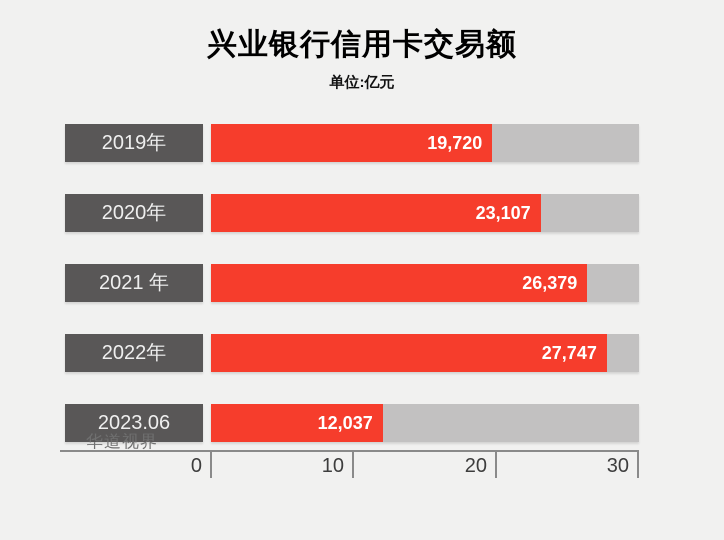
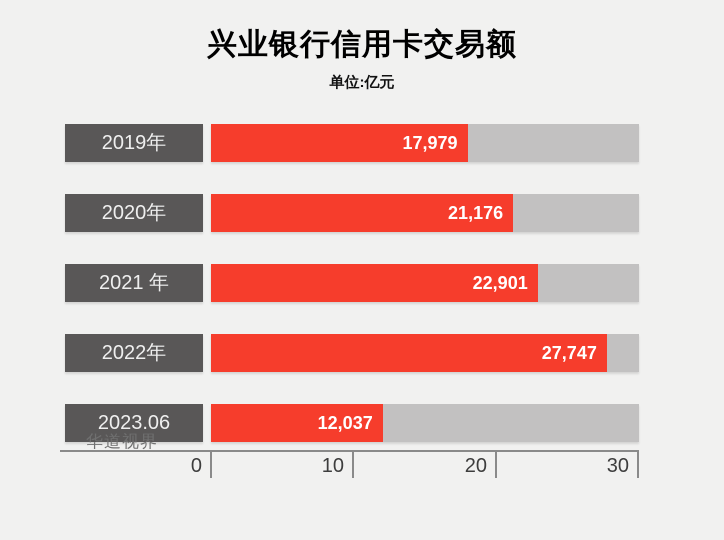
2019年: 19,720 -> 17,979
2020年: 23,107 -> 21,176
2021 年: 26,379 -> 22,901
